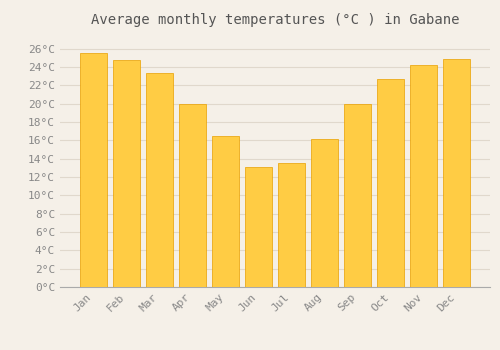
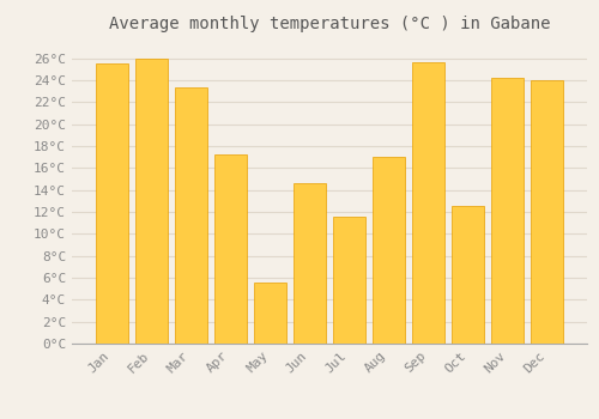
Feb: 24.8°C -> 26.0°C
Apr: 20.0°C -> 17.2°C
May: 16.5°C -> 5.6°C
Jun: 13.1°C -> 14.6°C
Jul: 13.5°C -> 11.6°C
Aug: 16.1°C -> 17.0°C
Sep: 20.0°C -> 25.6°C
Oct: 22.7°C -> 12.6°C
Dec: 24.9°C -> 24.0°C
